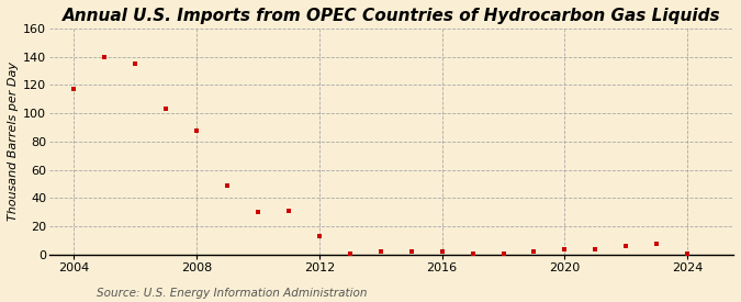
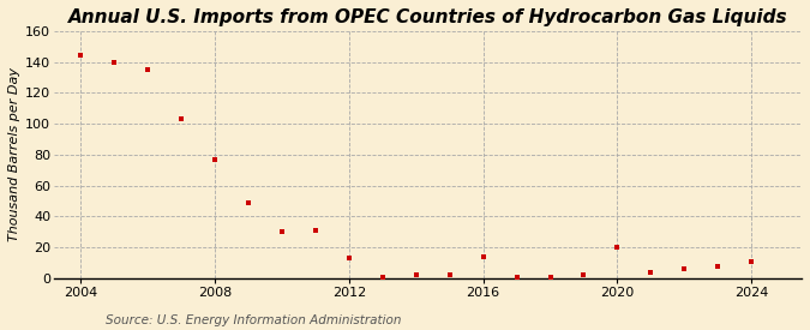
2004: 117 -> 144
2008: 88 -> 77
2016: 2 -> 14
2020: 4 -> 20
2024: 1 -> 11
